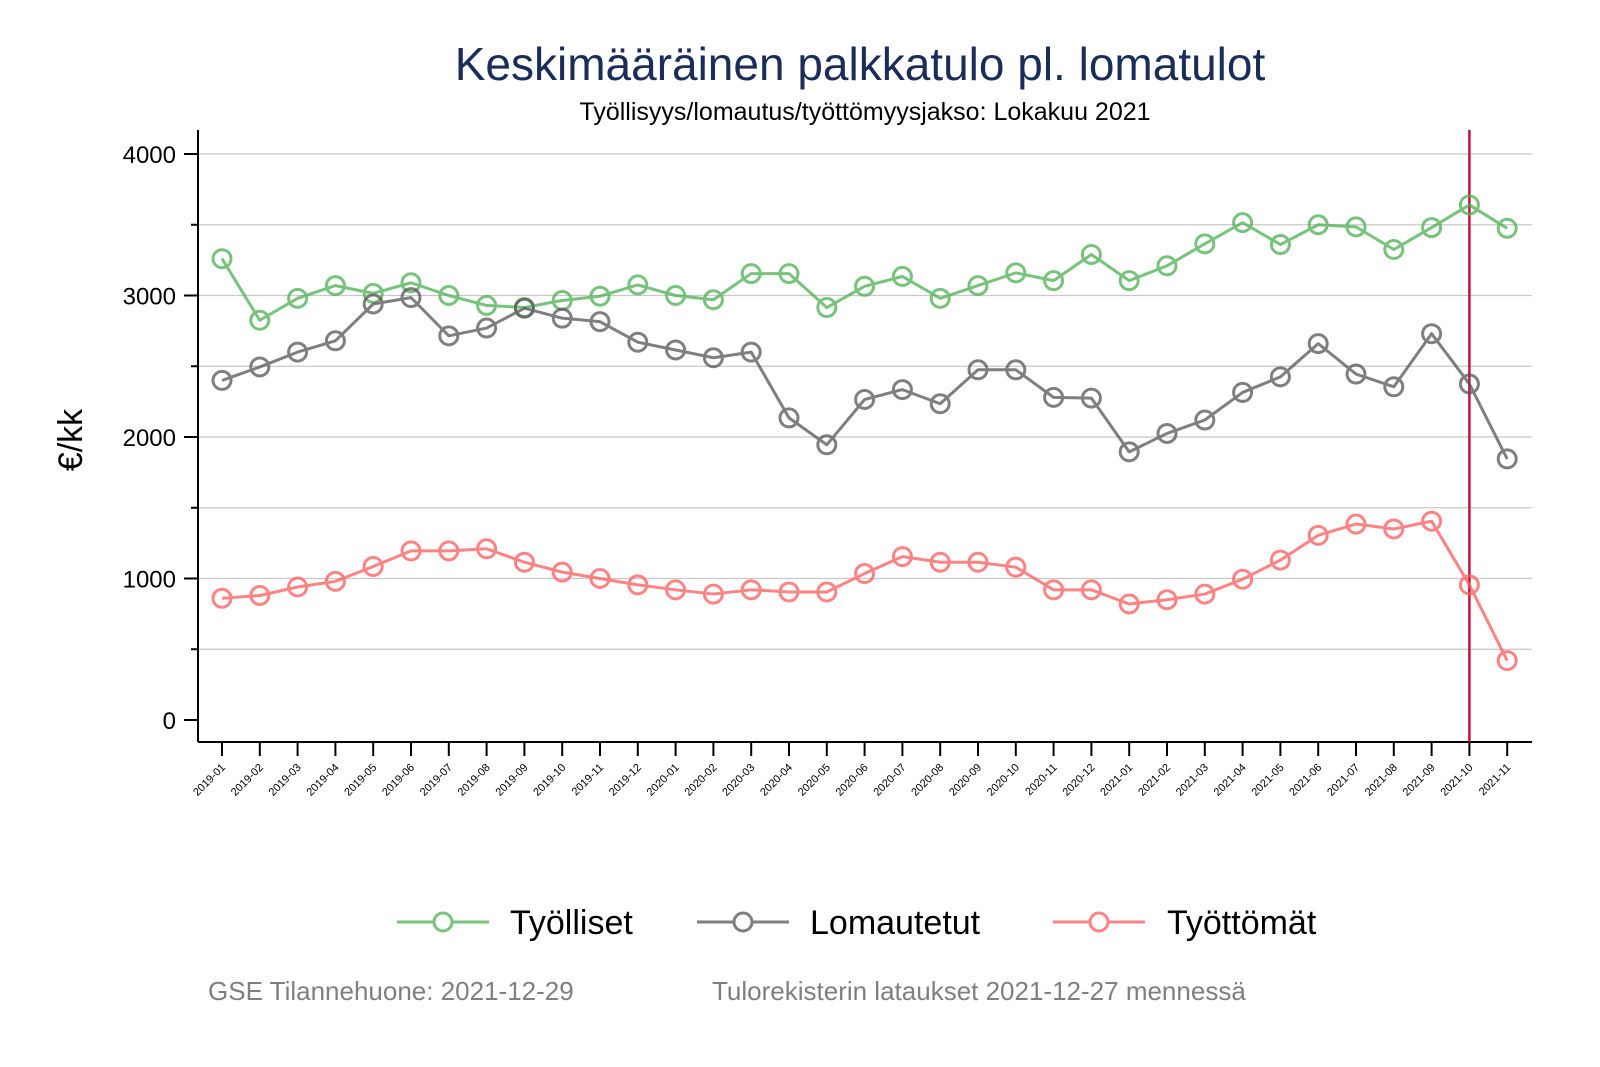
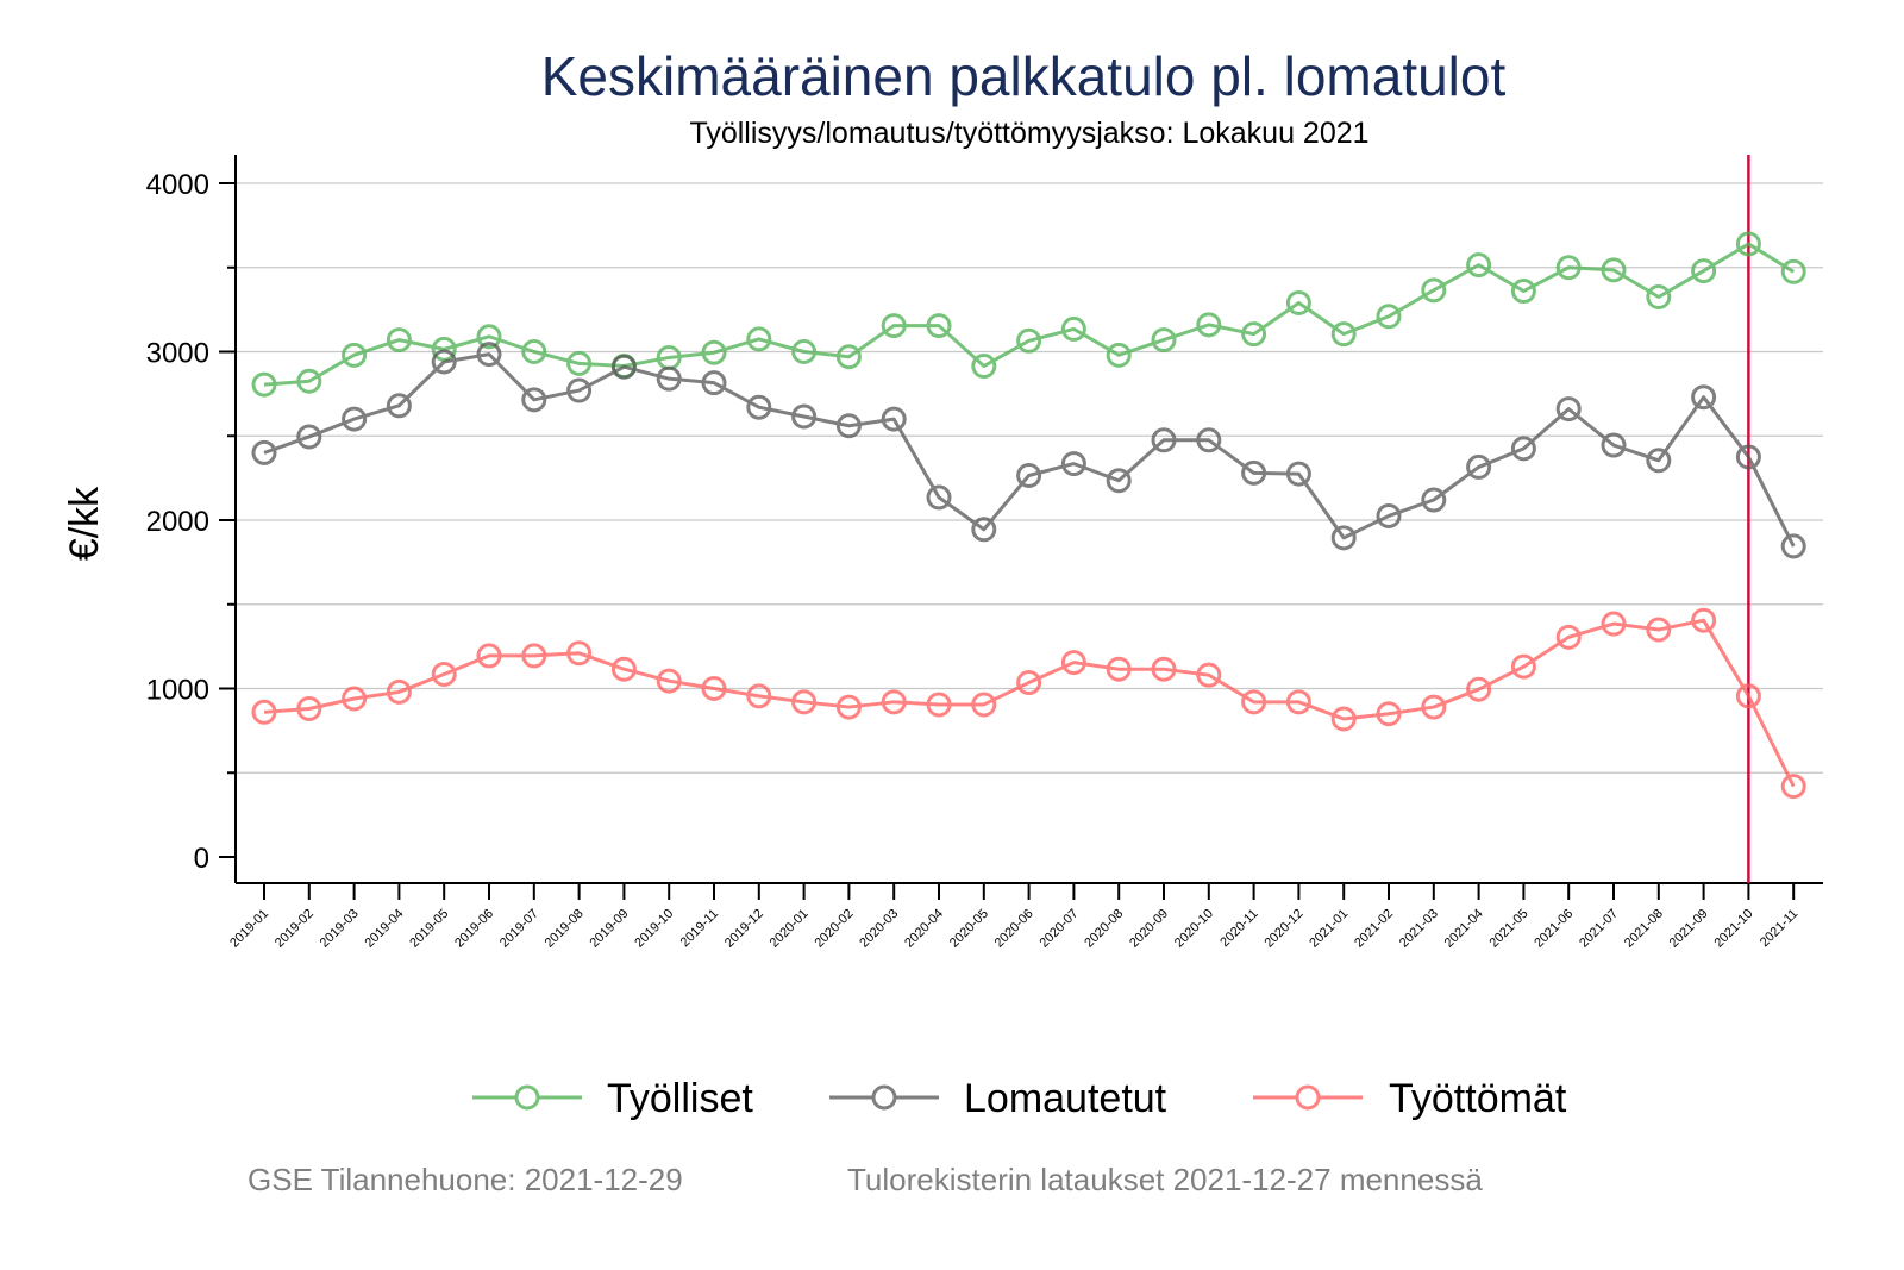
Työlliset/2019-01: 3260 -> 2800
